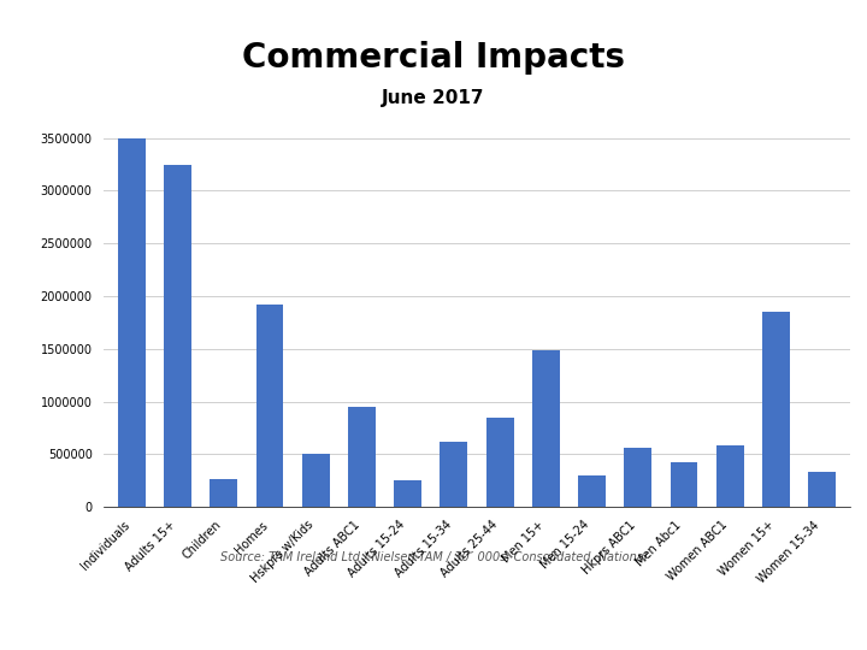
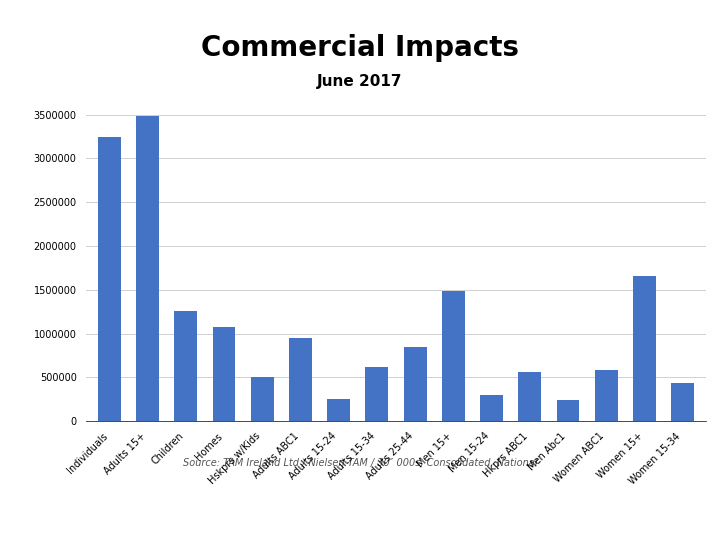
Individuals: 3500000 -> 3240000
Adults 15+: 3250000 -> 3480000
Children: 270000 -> 1260000
Homes: 1920000 -> 1080000
Men Abc1: 420000 -> 240000
Women 15+: 1850000 -> 1660000
Women 15-34: 330000 -> 440000
